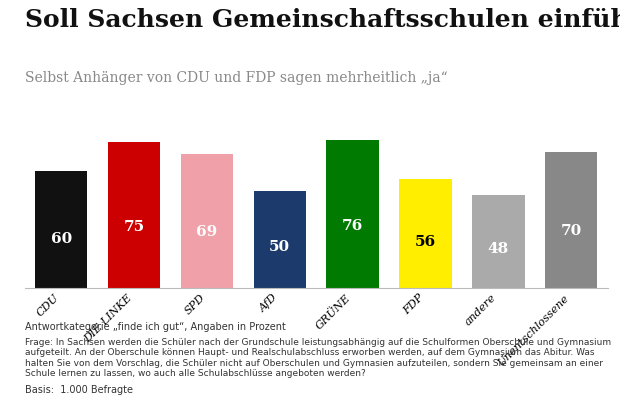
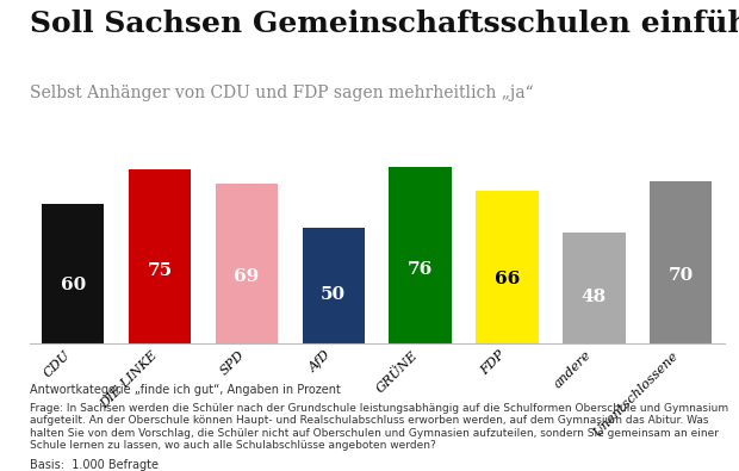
FDP: 56 -> 66
